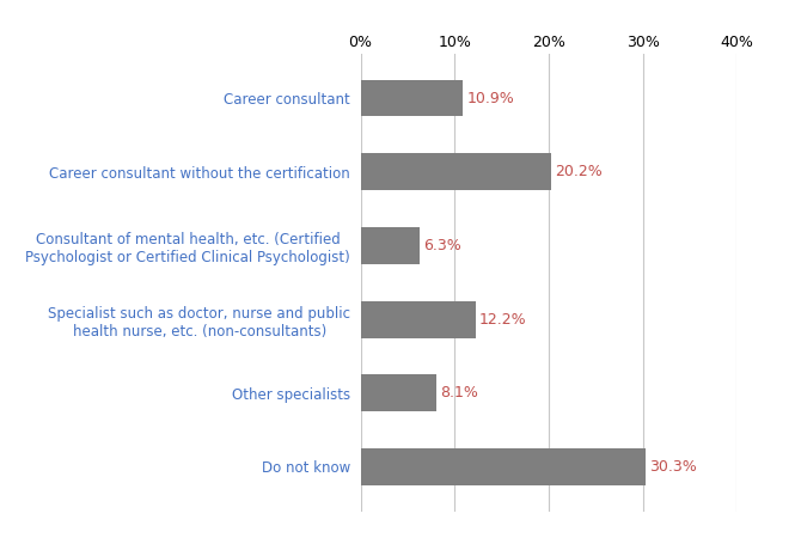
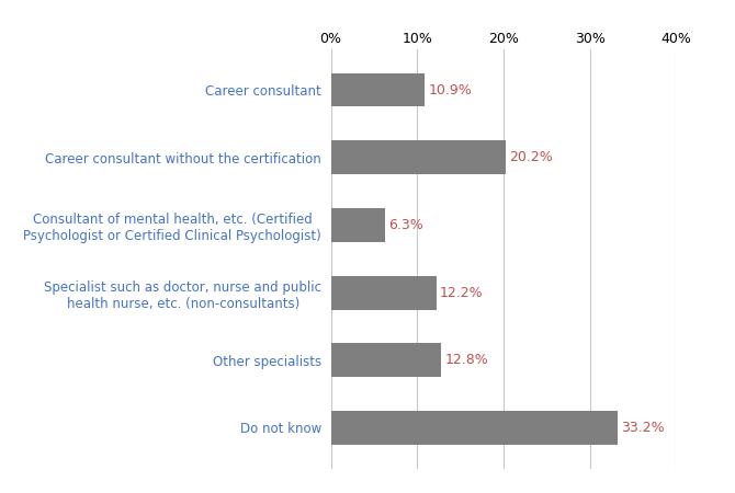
Other specialists: 8.1% -> 12.8%
Do not know: 30.3% -> 33.2%
